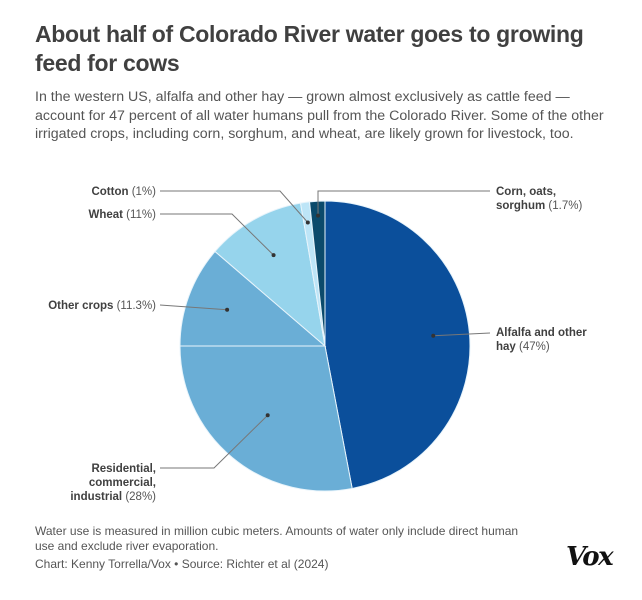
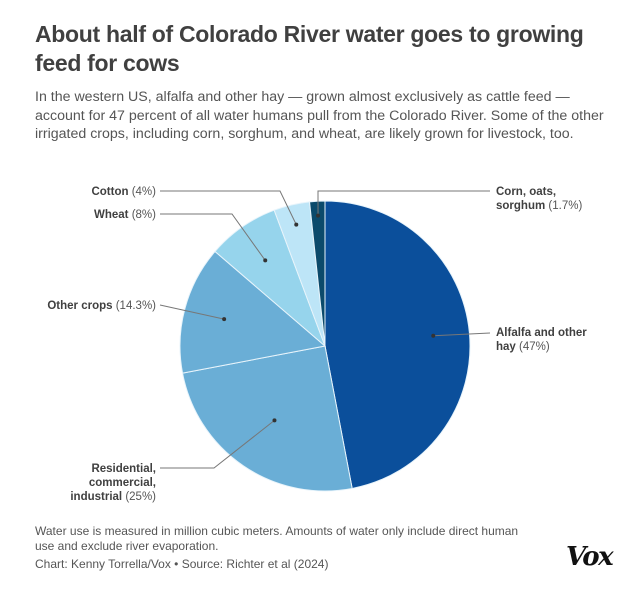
Residential, commercial, industrial: 28% -> 25%
Other crops: 11.3% -> 14.3%
Wheat: 11% -> 8%
Cotton: 1% -> 4%
